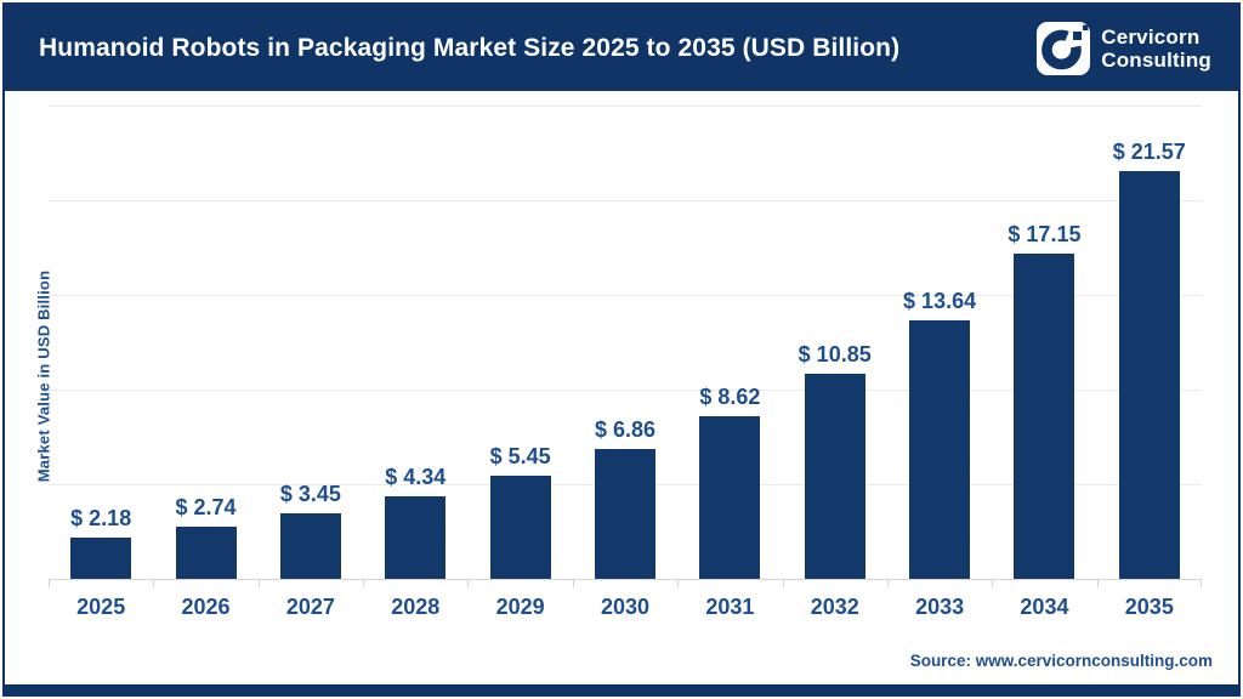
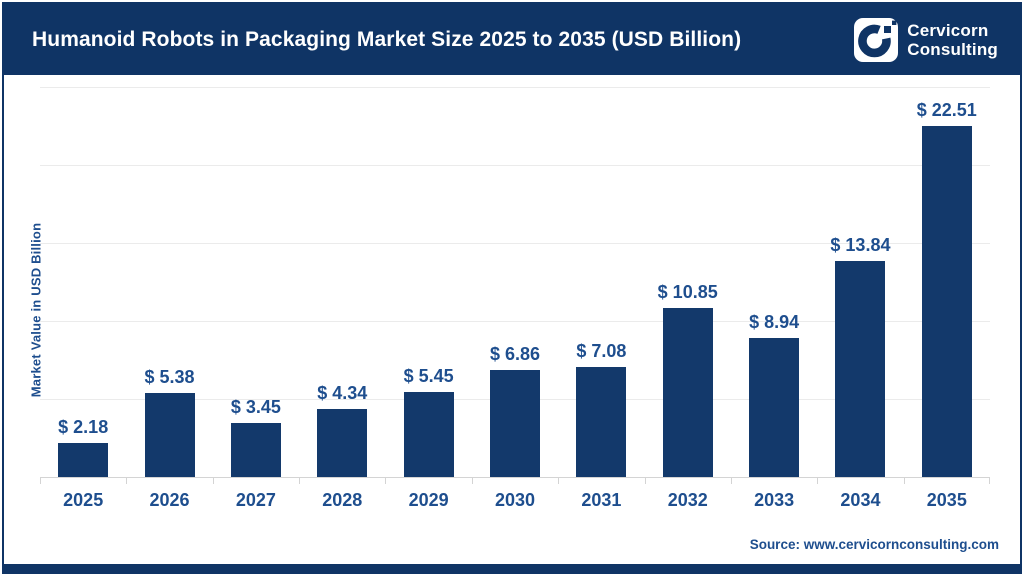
2026: 2.74 -> 5.38
2031: 8.62 -> 7.08
2033: 13.64 -> 8.94
2034: 17.15 -> 13.84
2035: 21.57 -> 22.51
